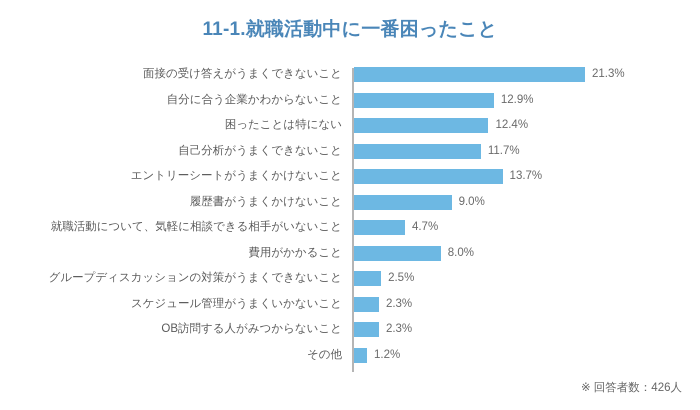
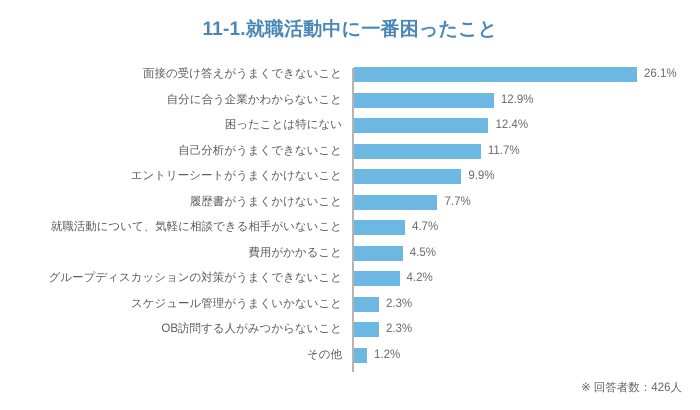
面接の受け答えがうまくできないこと: 21.3% -> 26.1%
エントリーシートがうまくかけないこと: 13.7% -> 9.9%
履歴書がうまくかけないこと: 9.0% -> 7.7%
費用がかかること: 8.0% -> 4.5%
グループディスカッションの対策がうまくできないこと: 2.5% -> 4.2%
